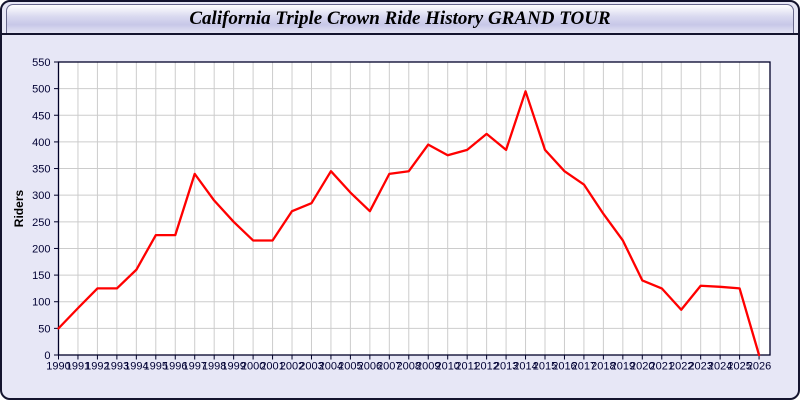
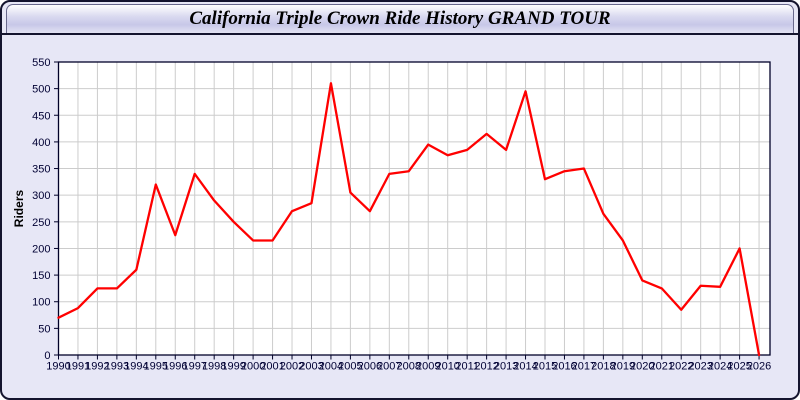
1990: 50 -> 70
1995: 220 -> 320
2004: 340 -> 510
2015: 380 -> 330
2017: 320 -> 350
2025: 120 -> 200
